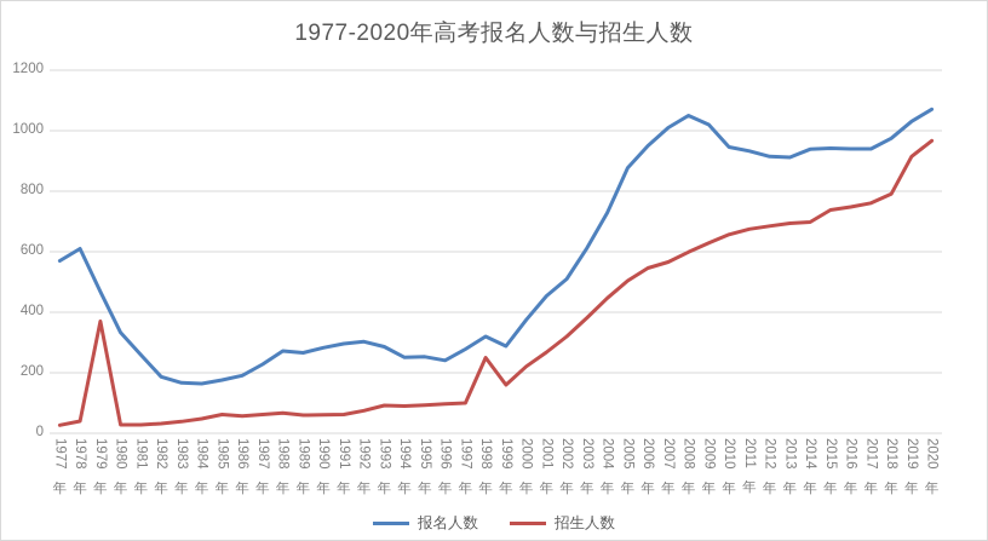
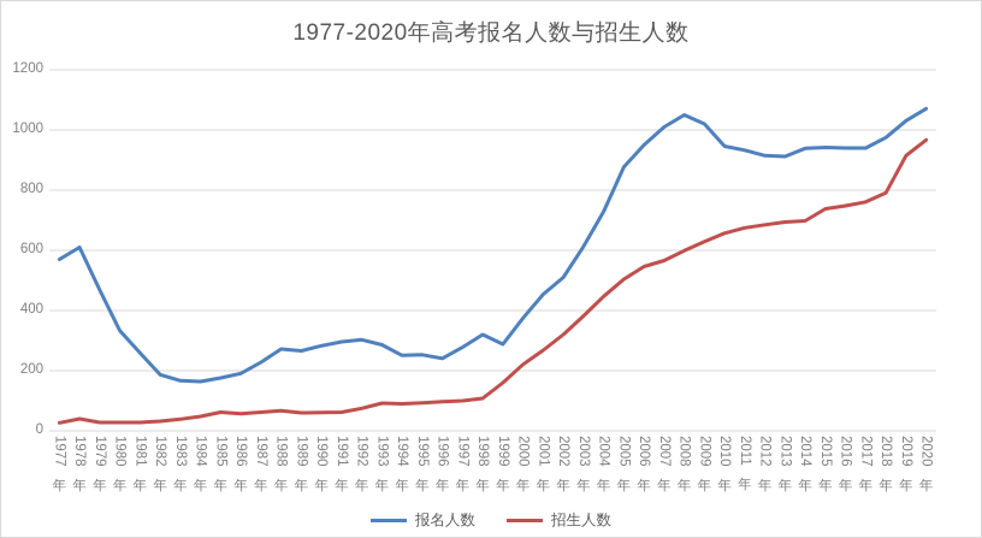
招生人数/1979年: 370 -> 30
招生人数/1998年: 250 -> 110
